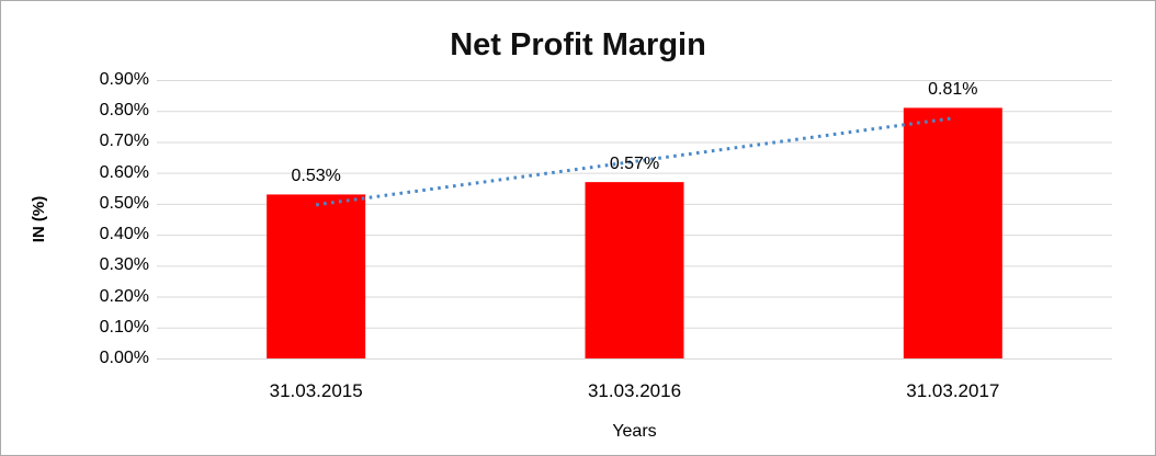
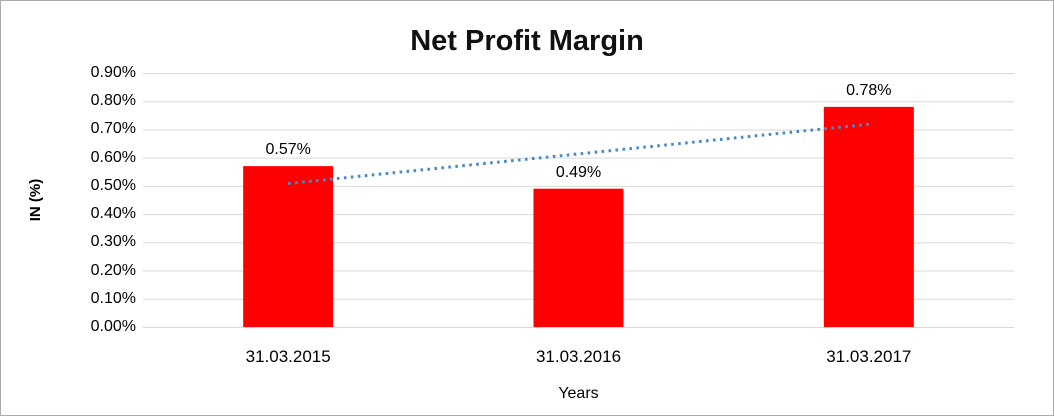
31.03.2015: 0.53% -> 0.57%
31.03.2016: 0.57% -> 0.49%
31.03.2017: 0.81% -> 0.78%
